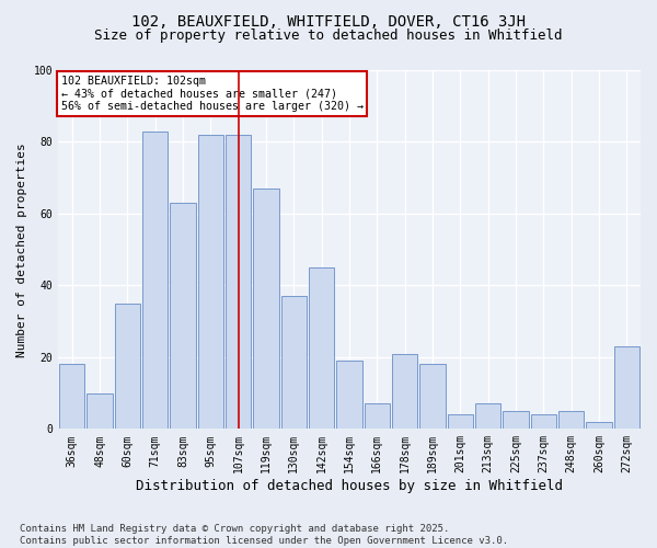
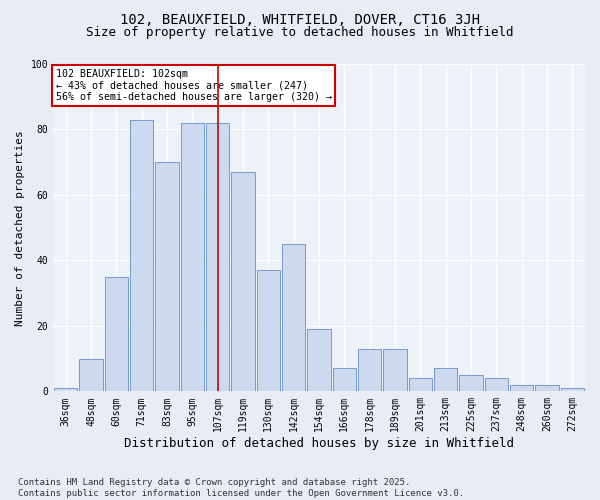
36sqm: 18 -> 1
83sqm: 63 -> 70
178sqm: 21 -> 13
189sqm: 18 -> 13
248sqm: 5 -> 2
272sqm: 23 -> 1
